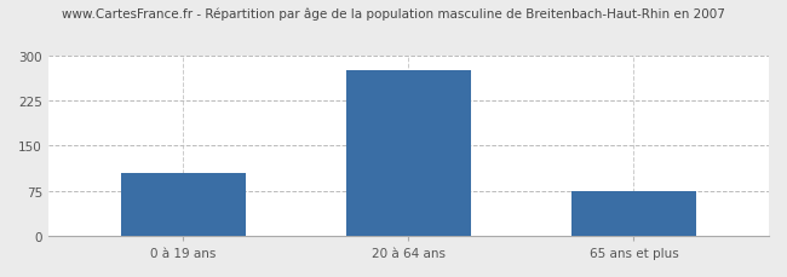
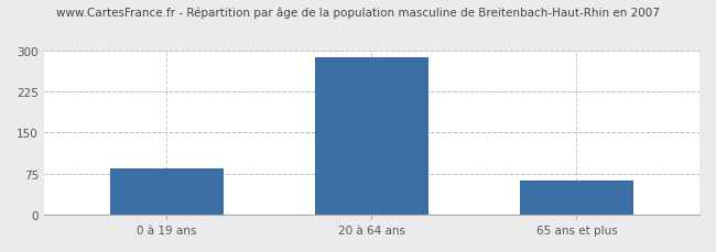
0 à 19 ans: 105 -> 85
20 à 64 ans: 275 -> 287
65 ans et plus: 75 -> 63
